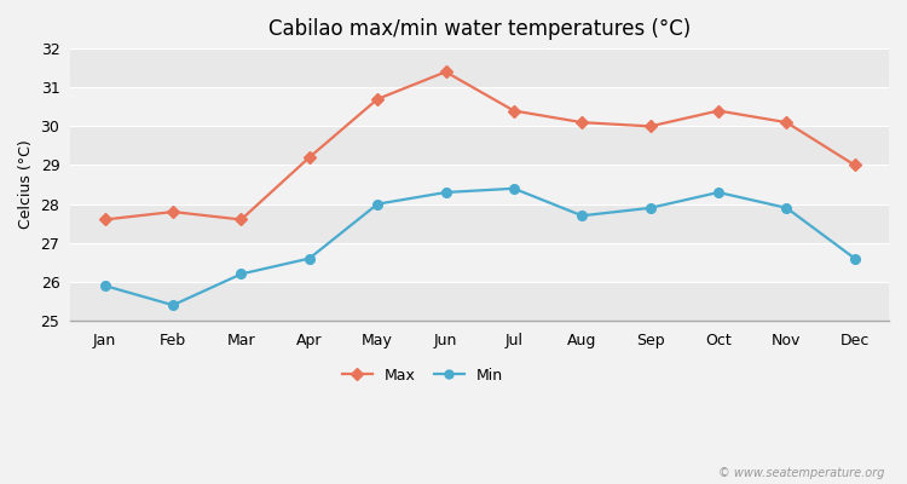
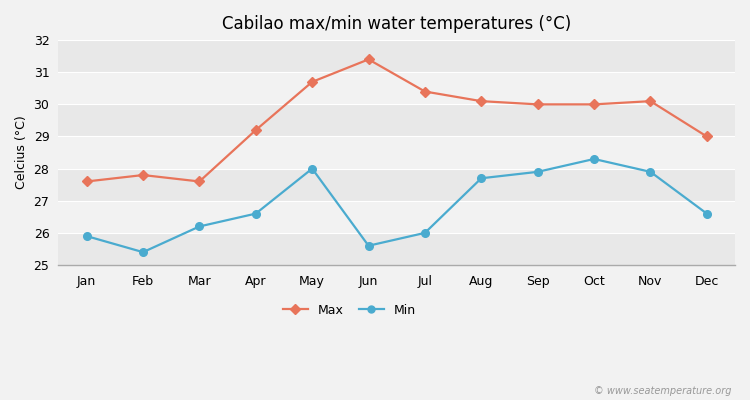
Min/Jun: 28.3 -> 25.6
Min/Jul: 28.4 -> 26.0
Max/Oct: 30.4 -> 30.0
